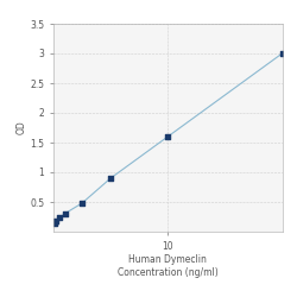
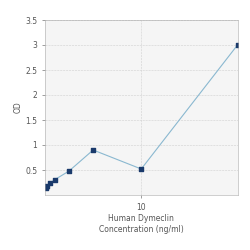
10: 1.60 -> 0.52
